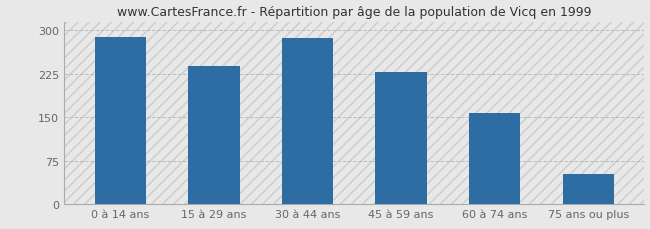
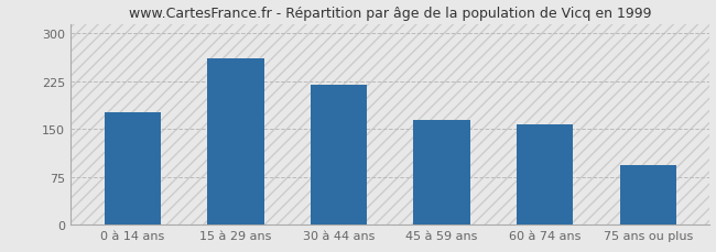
0 à 14 ans: 288 -> 176
15 à 29 ans: 238 -> 260
30 à 44 ans: 287 -> 220
45 à 59 ans: 228 -> 164
75 ans ou plus: 52 -> 94
